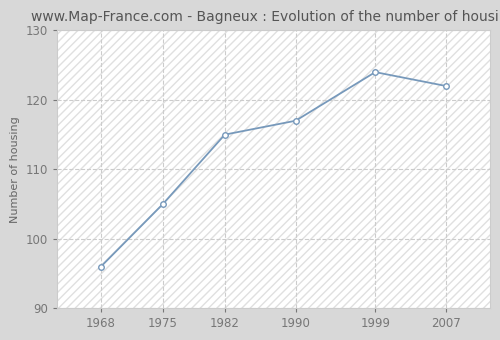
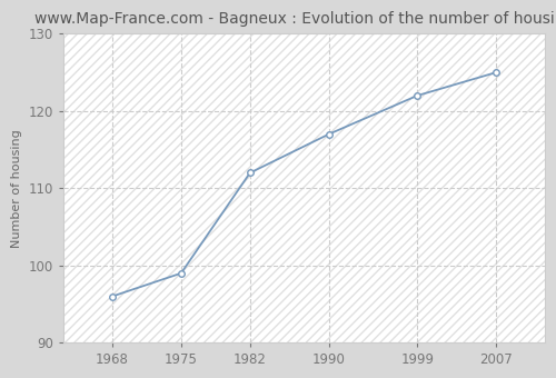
1975: 105 -> 99
1982: 115 -> 112
1999: 124 -> 122
2007: 122 -> 125
